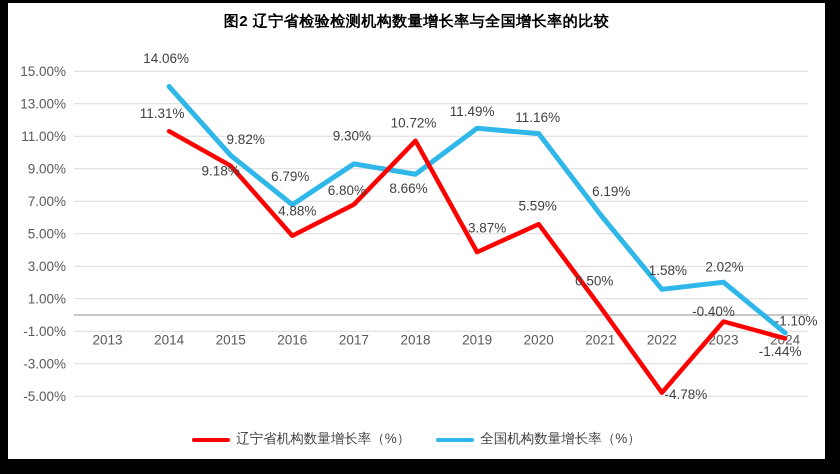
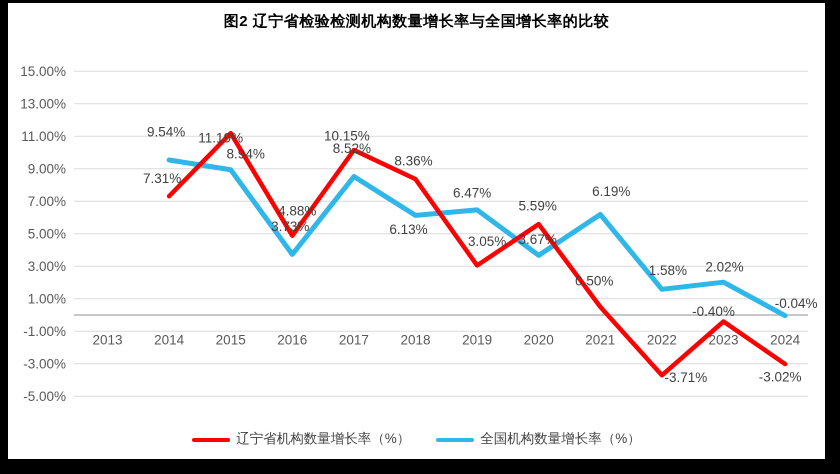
辽宁省机构数量增长率（%）/2014: 11.31% -> 7.31%
全国机构数量增长率（%）/2014: 14.06% -> 9.54%
辽宁省机构数量增长率（%）/2015: 9.18% -> 11.19%
全国机构数量增长率（%）/2015: 9.82% -> 8.94%
全国机构数量增长率（%）/2016: 6.79% -> 3.73%
辽宁省机构数量增长率（%）/2017: 6.80% -> 10.15%
全国机构数量增长率（%）/2017: 9.30% -> 8.52%
辽宁省机构数量增长率（%）/2018: 10.72% -> 8.36%
全国机构数量增长率（%）/2018: 8.66% -> 6.13%
辽宁省机构数量增长率（%）/2019: 3.87% -> 3.05%
全国机构数量增长率（%）/2019: 11.49% -> 6.47%
全国机构数量增长率（%）/2020: 11.16% -> 3.67%
辽宁省机构数量增长率（%）/2022: -4.78% -> -3.71%
辽宁省机构数量增长率（%）/2024: -1.44% -> -3.02%
全国机构数量增长率（%）/2024: -1.10% -> -0.04%
